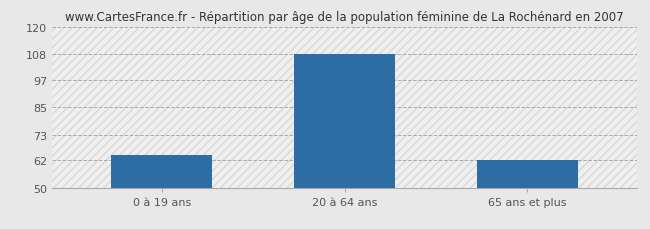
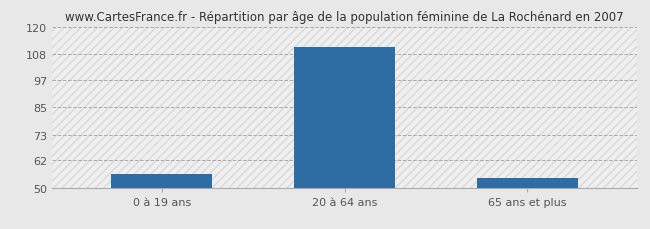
0 à 19 ans: 64 -> 56
20 à 64 ans: 108 -> 111
65 ans et plus: 62 -> 54
